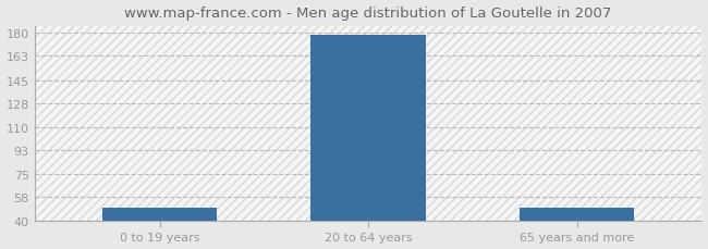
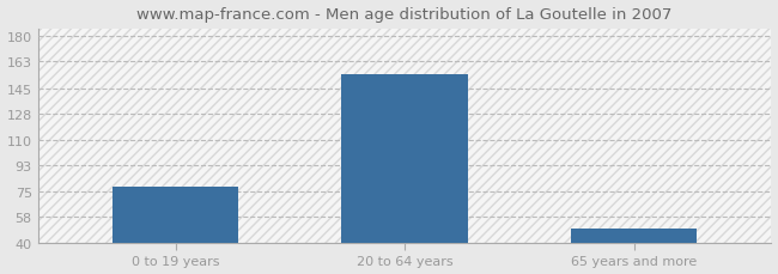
0 to 19 years: 50 -> 78
20 to 64 years: 179 -> 154
